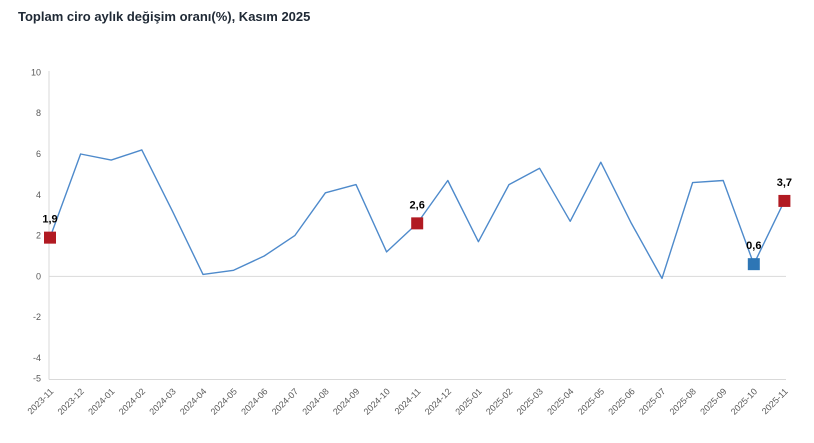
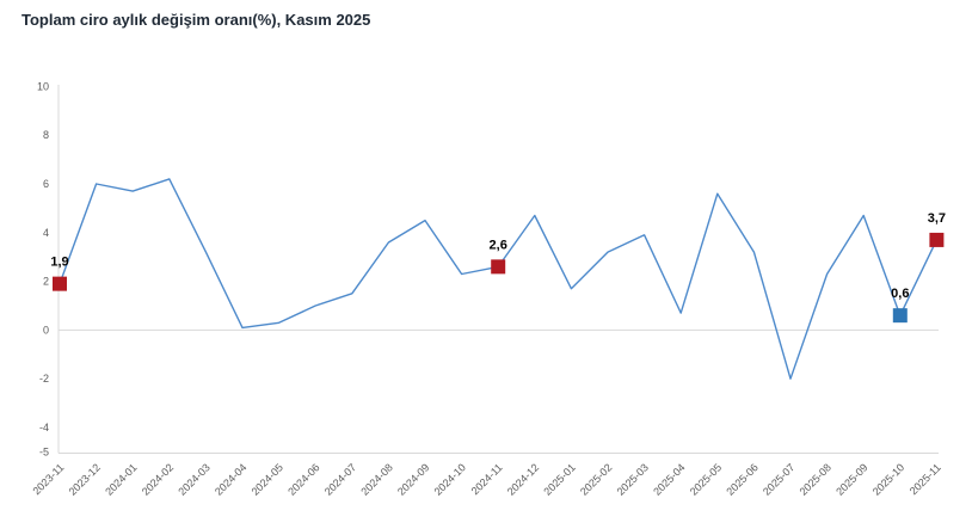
2024-07: 2.0 -> 1.5
2024-08: 4.1 -> 3.6
2024-10: 1.2 -> 2.3
2025-02: 4.5 -> 3.2
2025-03: 5.3 -> 3.9
2025-04: 2.7 -> 0.7
2025-06: 2.6 -> 3.2
2025-07: -0.1 -> -2.0
2025-08: 4.6 -> 2.3
